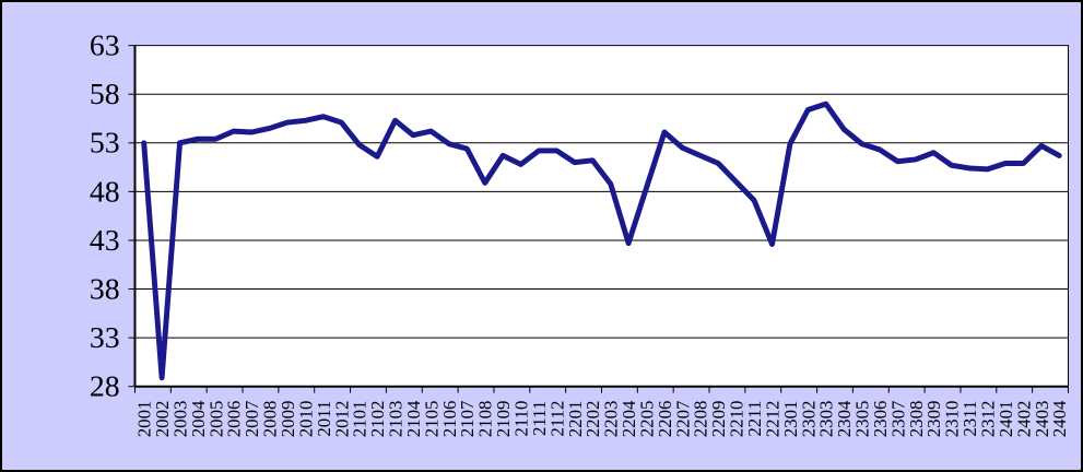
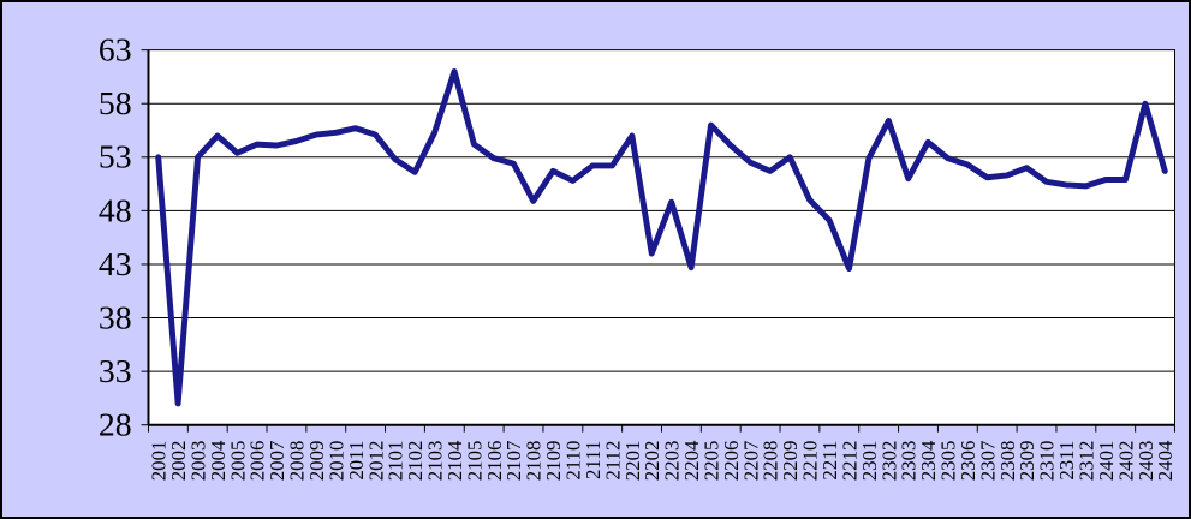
2002: 29 -> 30
2004: 53 -> 55
2104: 54 -> 61
2201: 51 -> 55
2202: 51 -> 44
2205: 48 -> 56
2209: 51 -> 53
2303: 57 -> 51
2403: 53 -> 58
